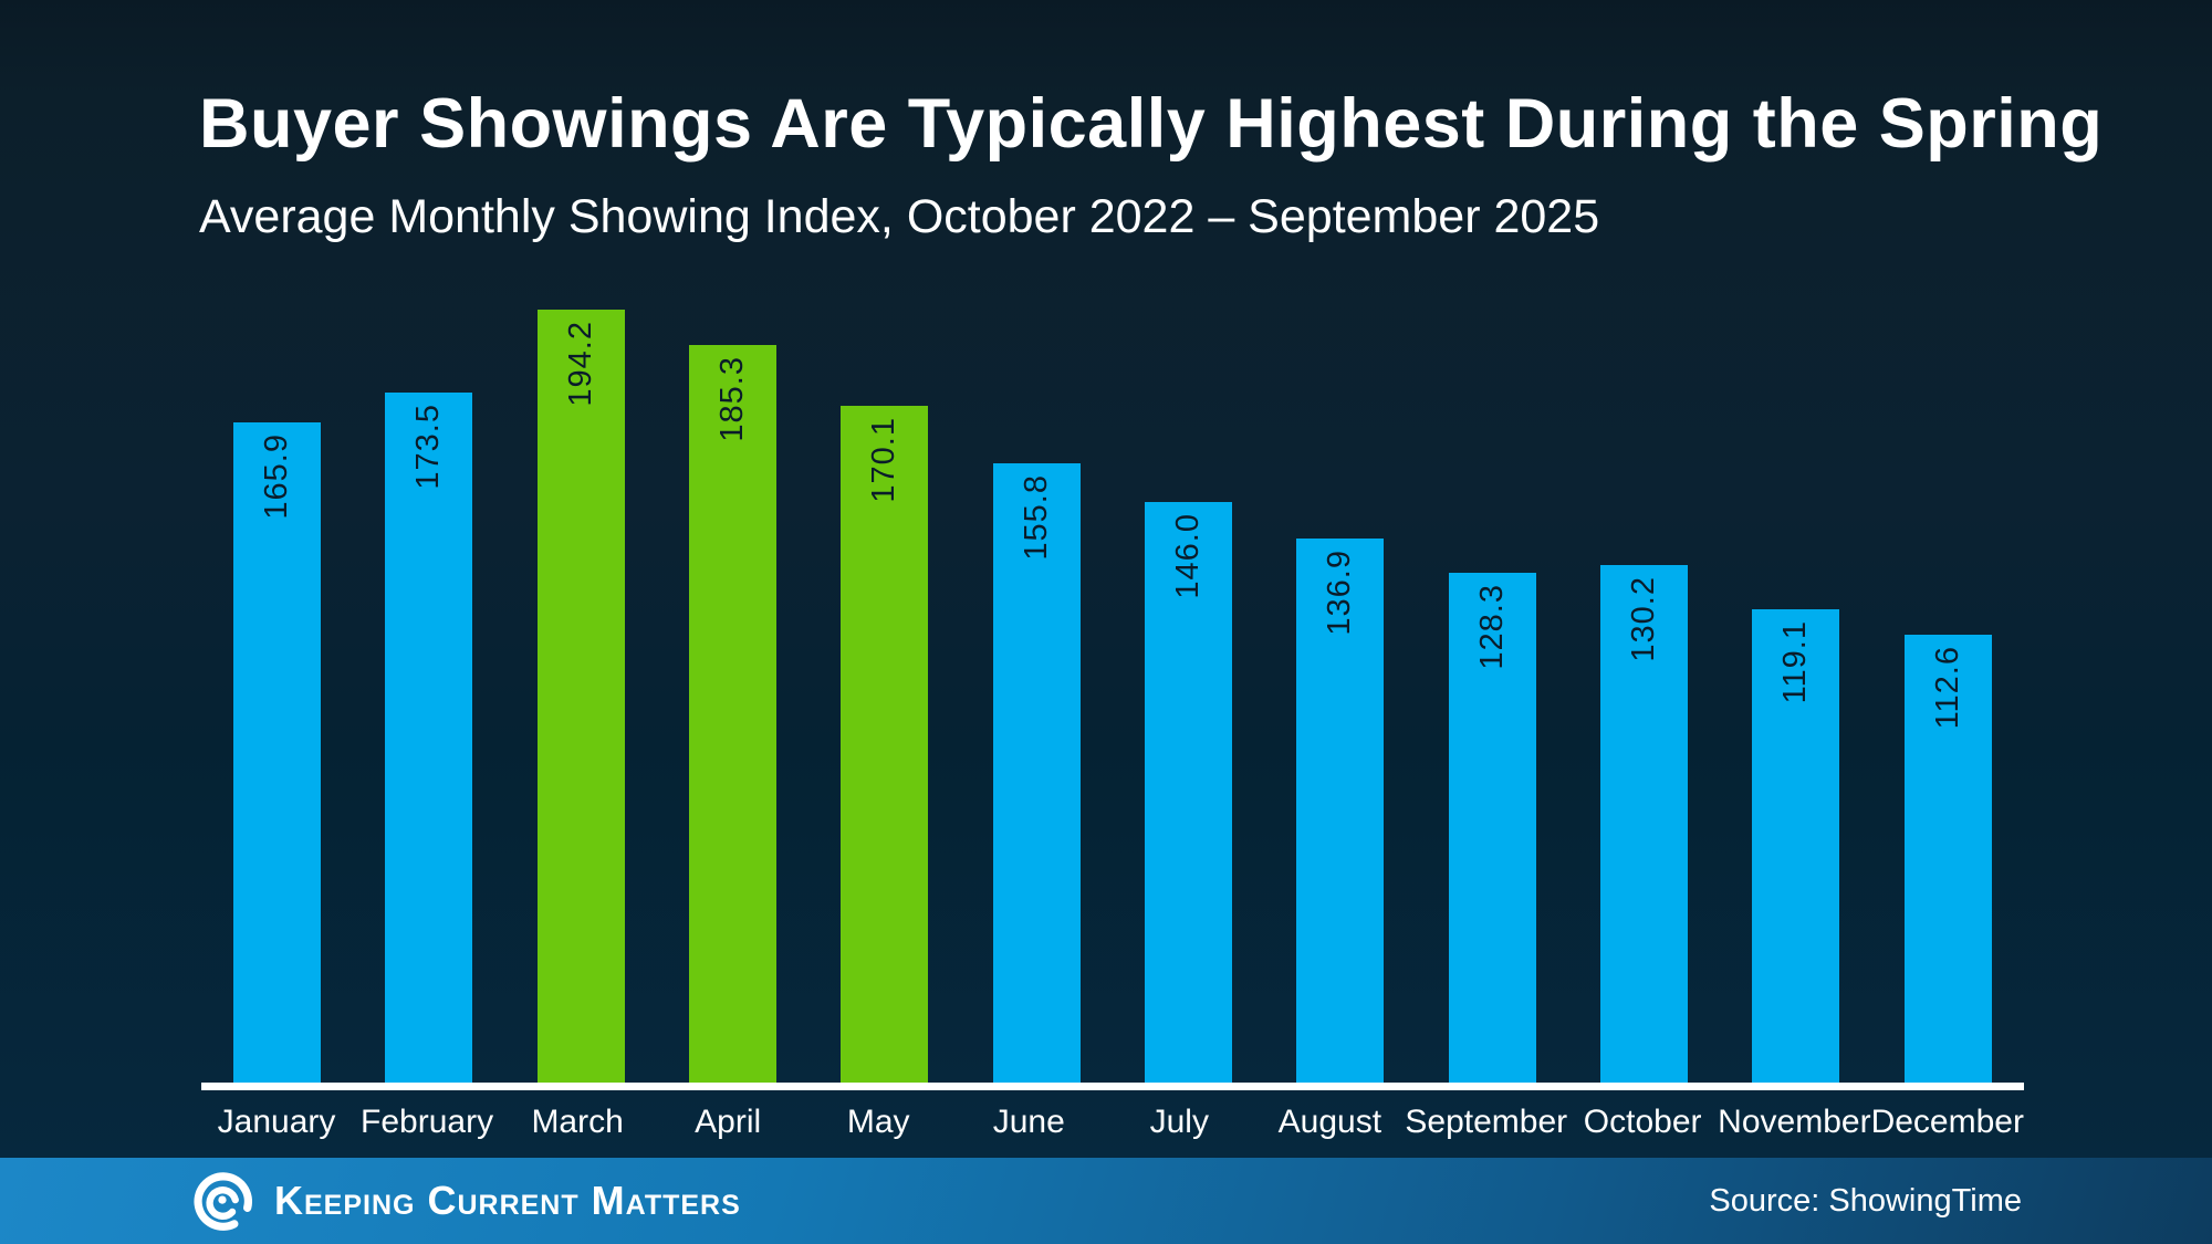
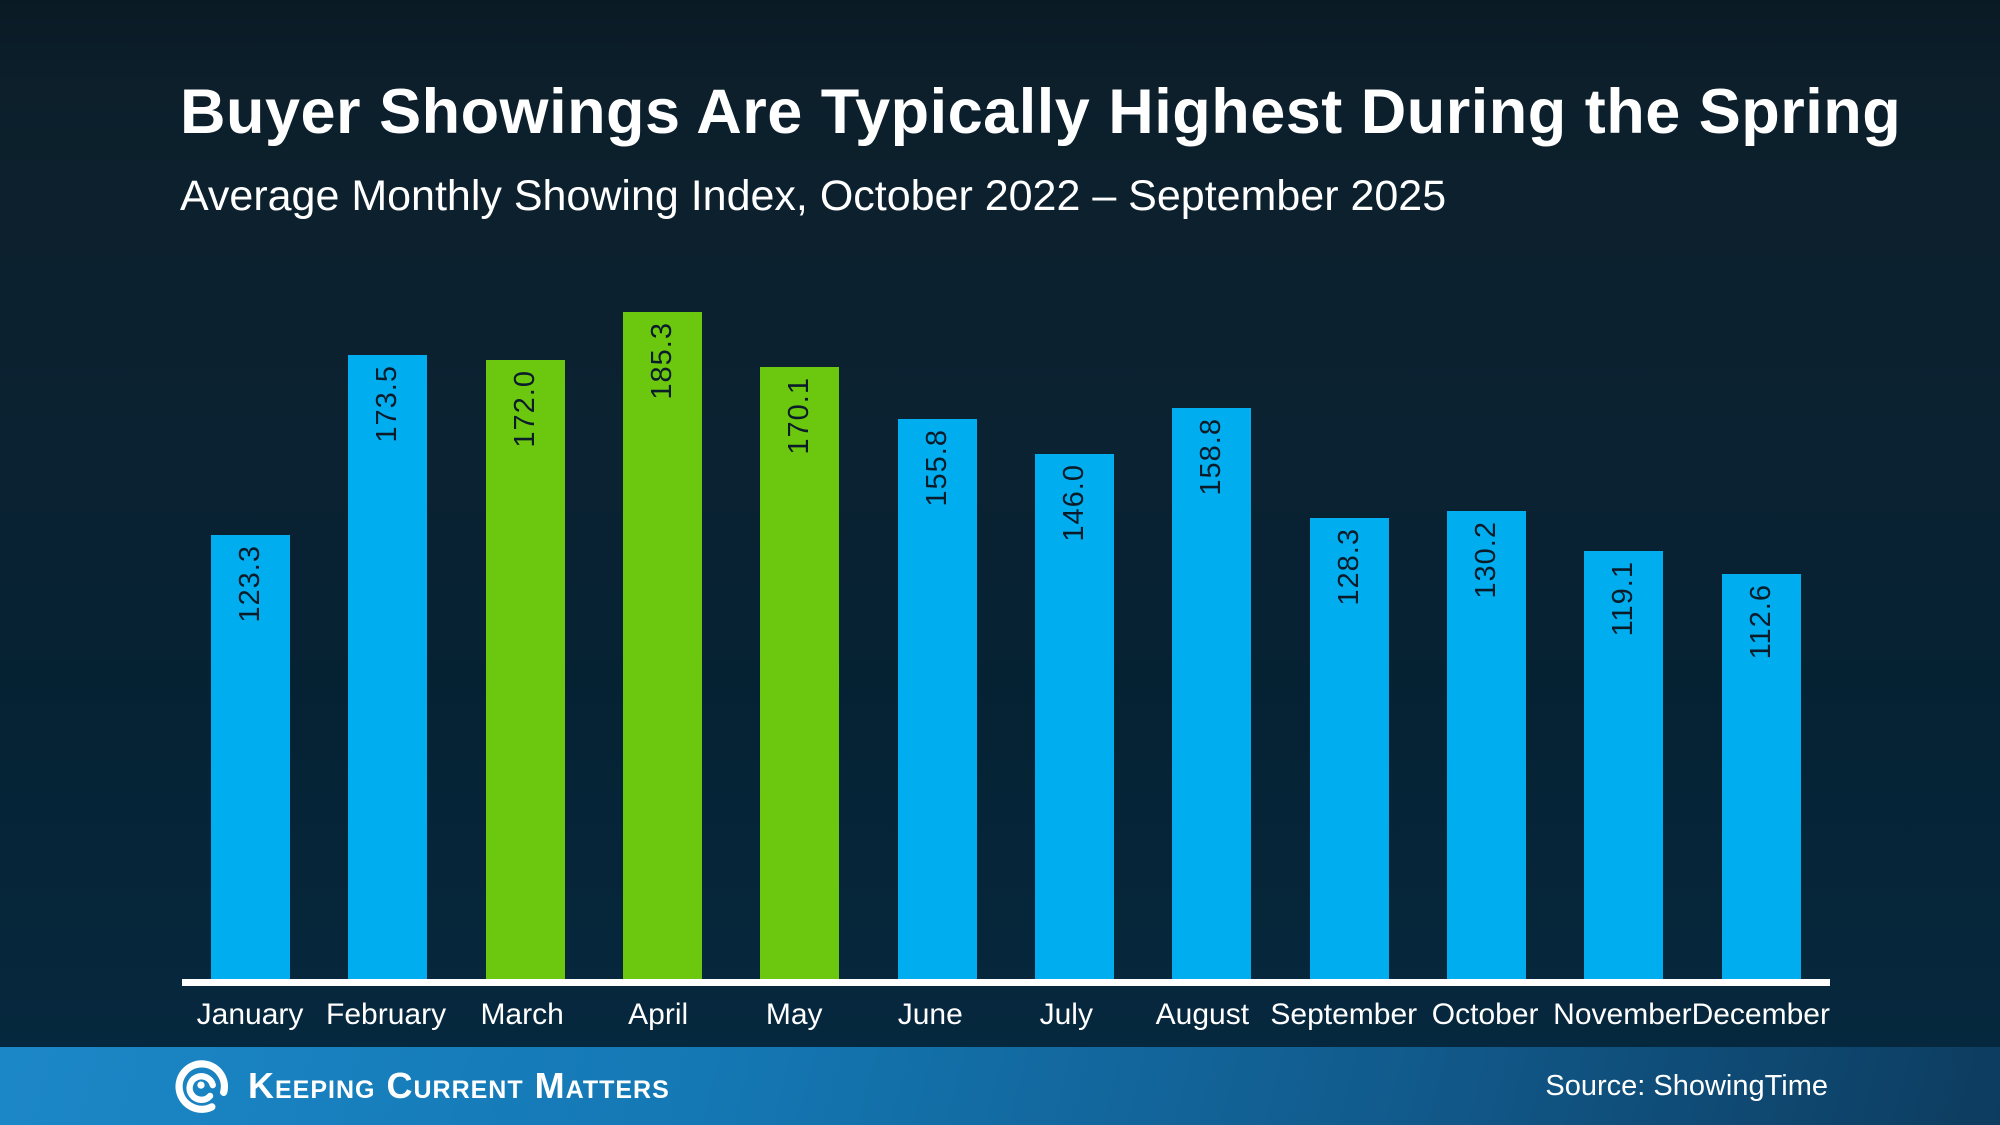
January: 165.9 -> 123.3
March: 194.2 -> 172.0
August: 136.9 -> 158.8
